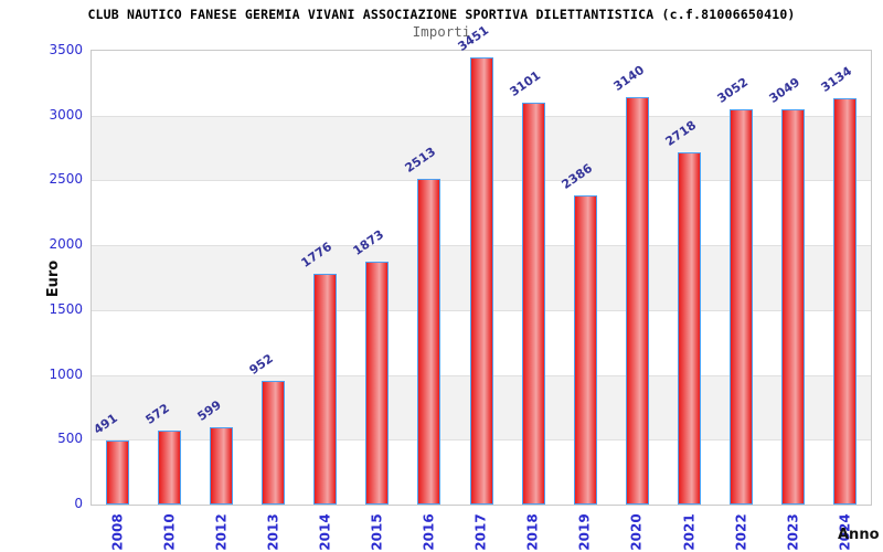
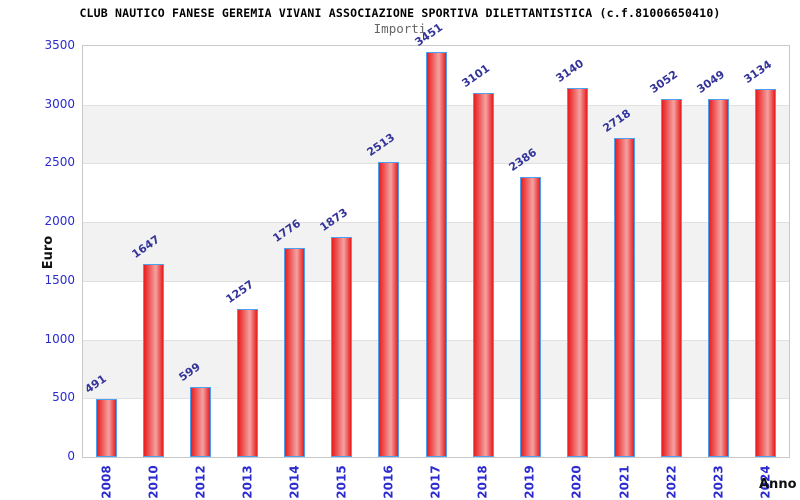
2010: 572 -> 1647
2013: 952 -> 1257
